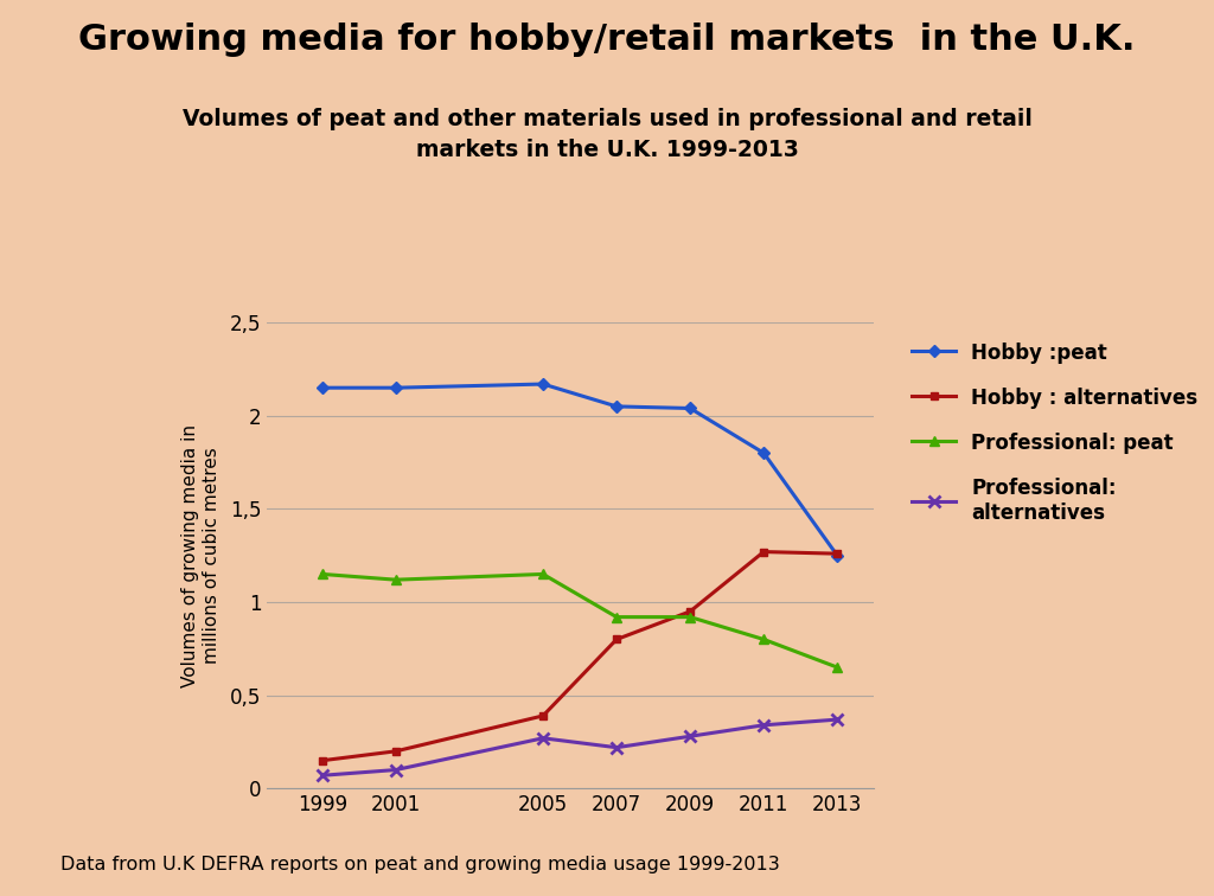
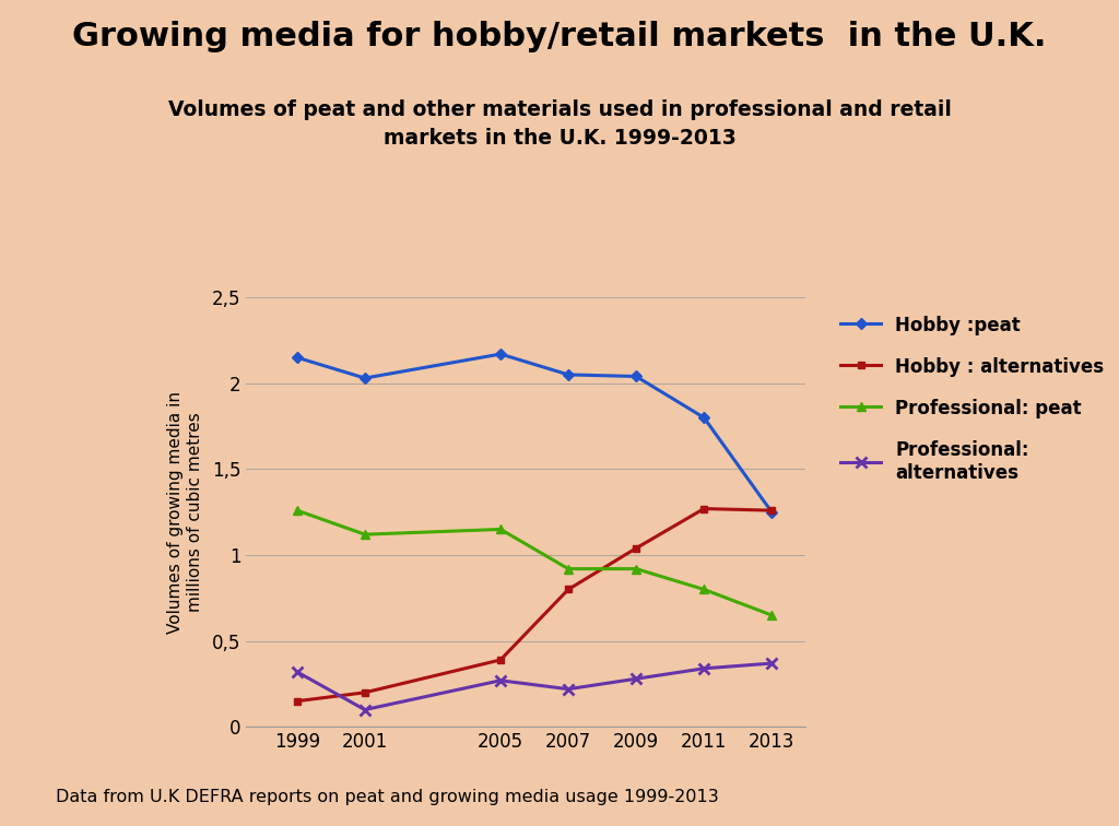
Professional: peat/1999: 1,15 -> 1,26
Professional: alternatives/1999: 0,07 -> 0,32
Hobby :peat/2001: 2,15 -> 2,03
Hobby : alternatives/2009: 0,95 -> 1,04
